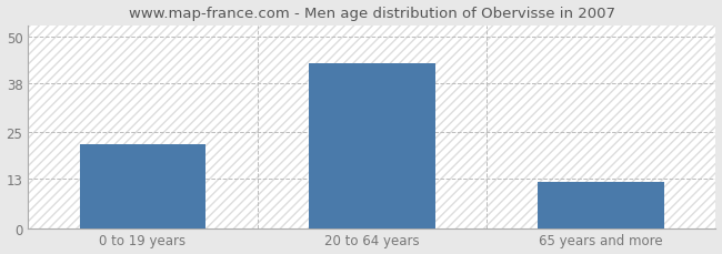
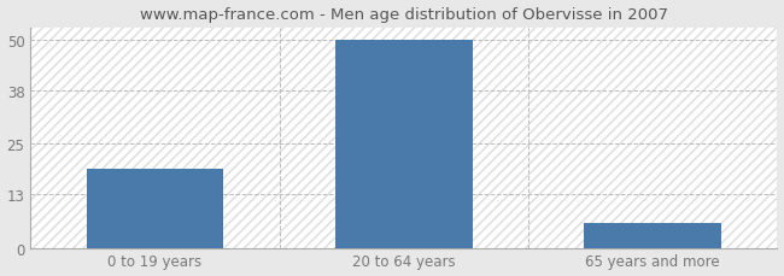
0 to 19 years: 22 -> 19
20 to 64 years: 43 -> 50
65 years and more: 12 -> 6
